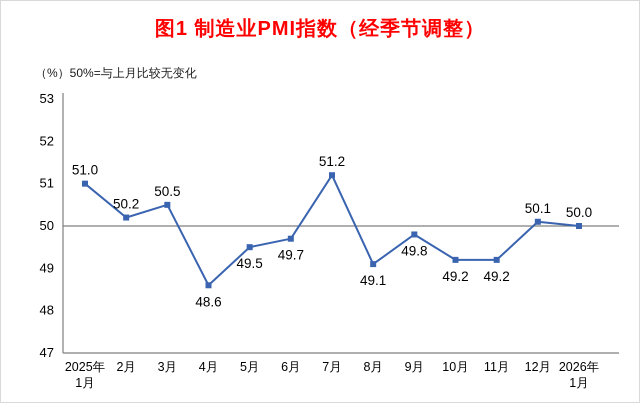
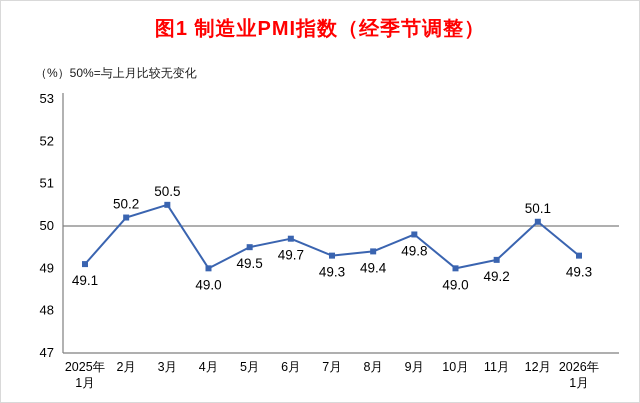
2025年 1月: 51.0 -> 49.1
4月: 48.6 -> 49.0
7月: 51.2 -> 49.3
8月: 49.1 -> 49.4
10月: 49.2 -> 49.0
2026年 1月: 50.0 -> 49.3
